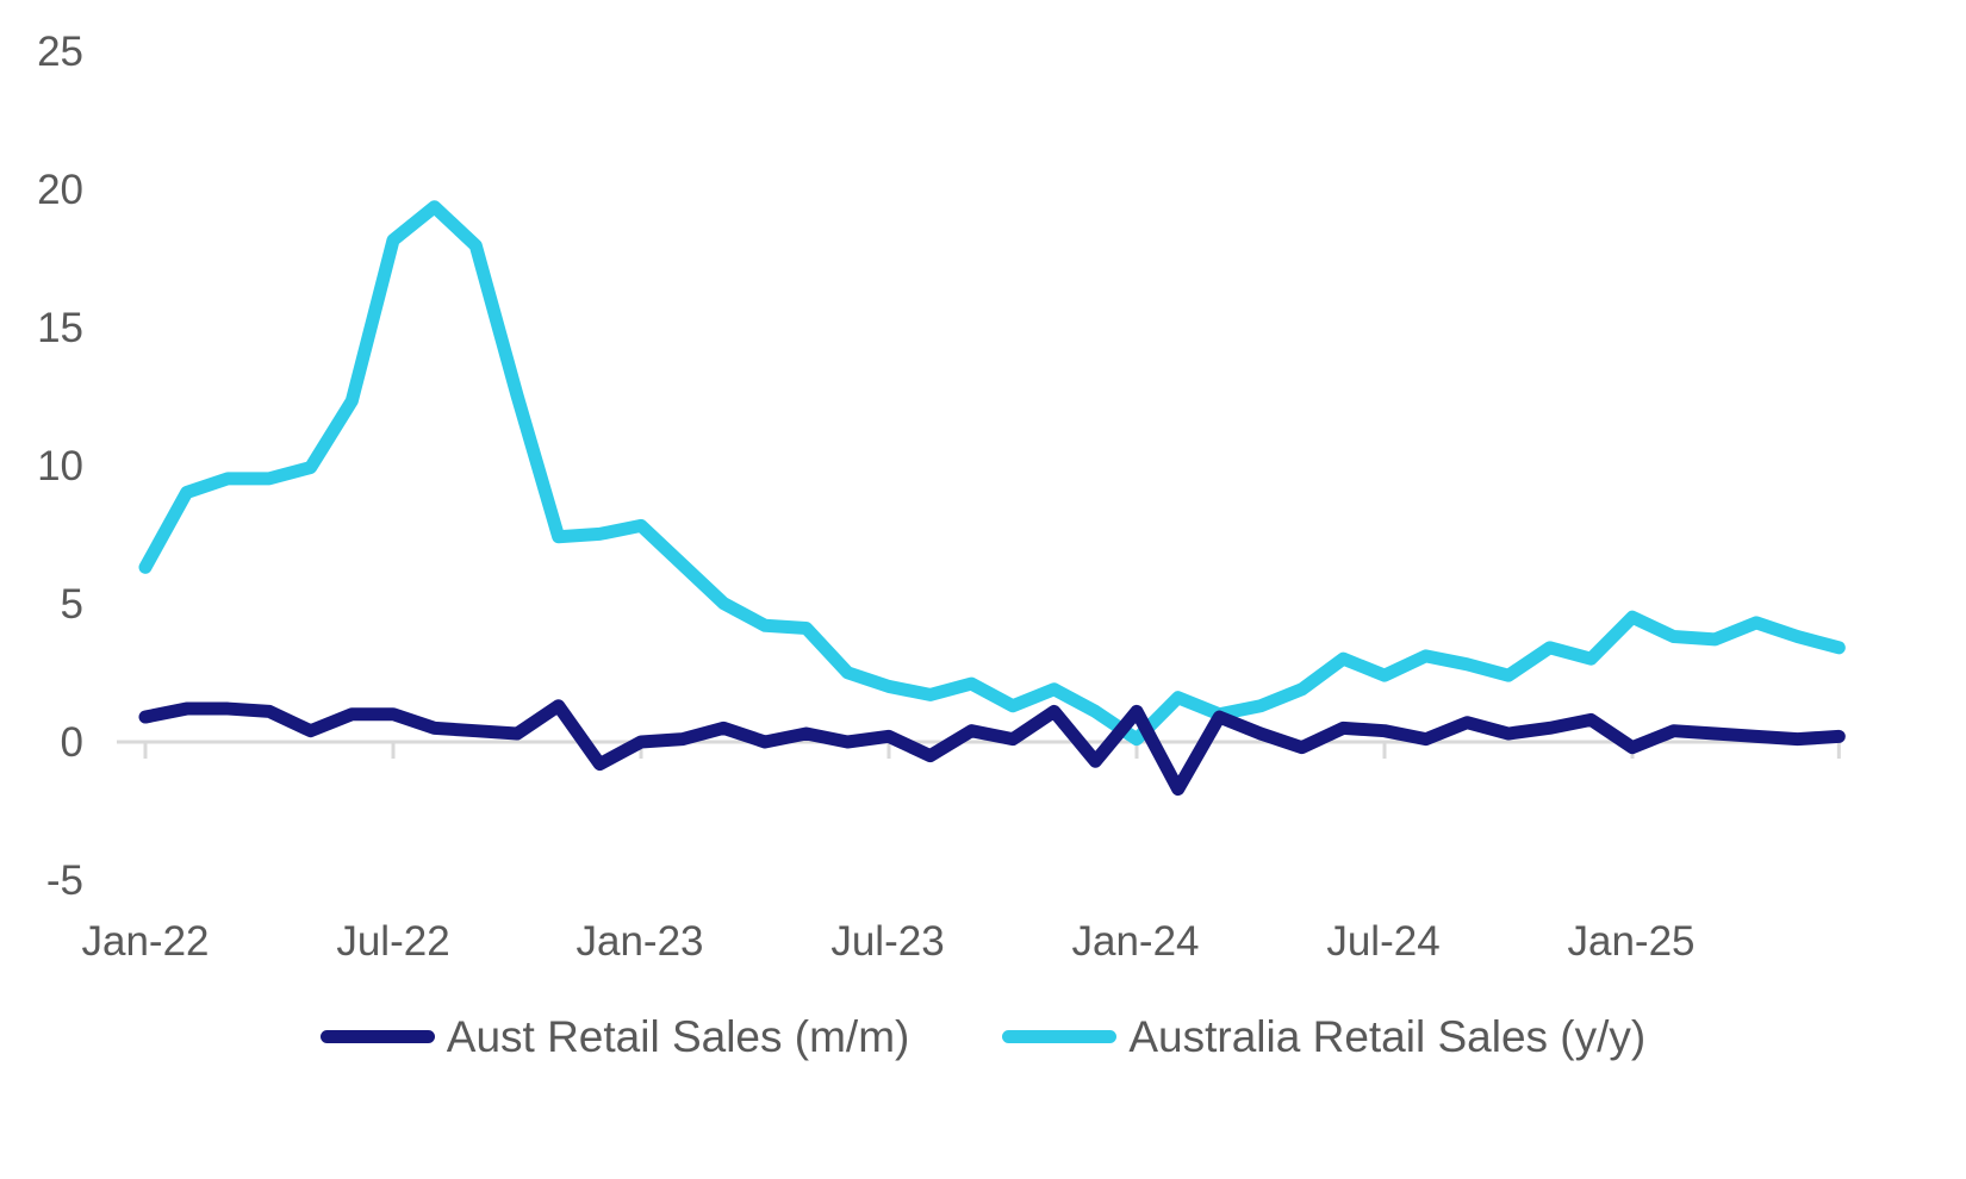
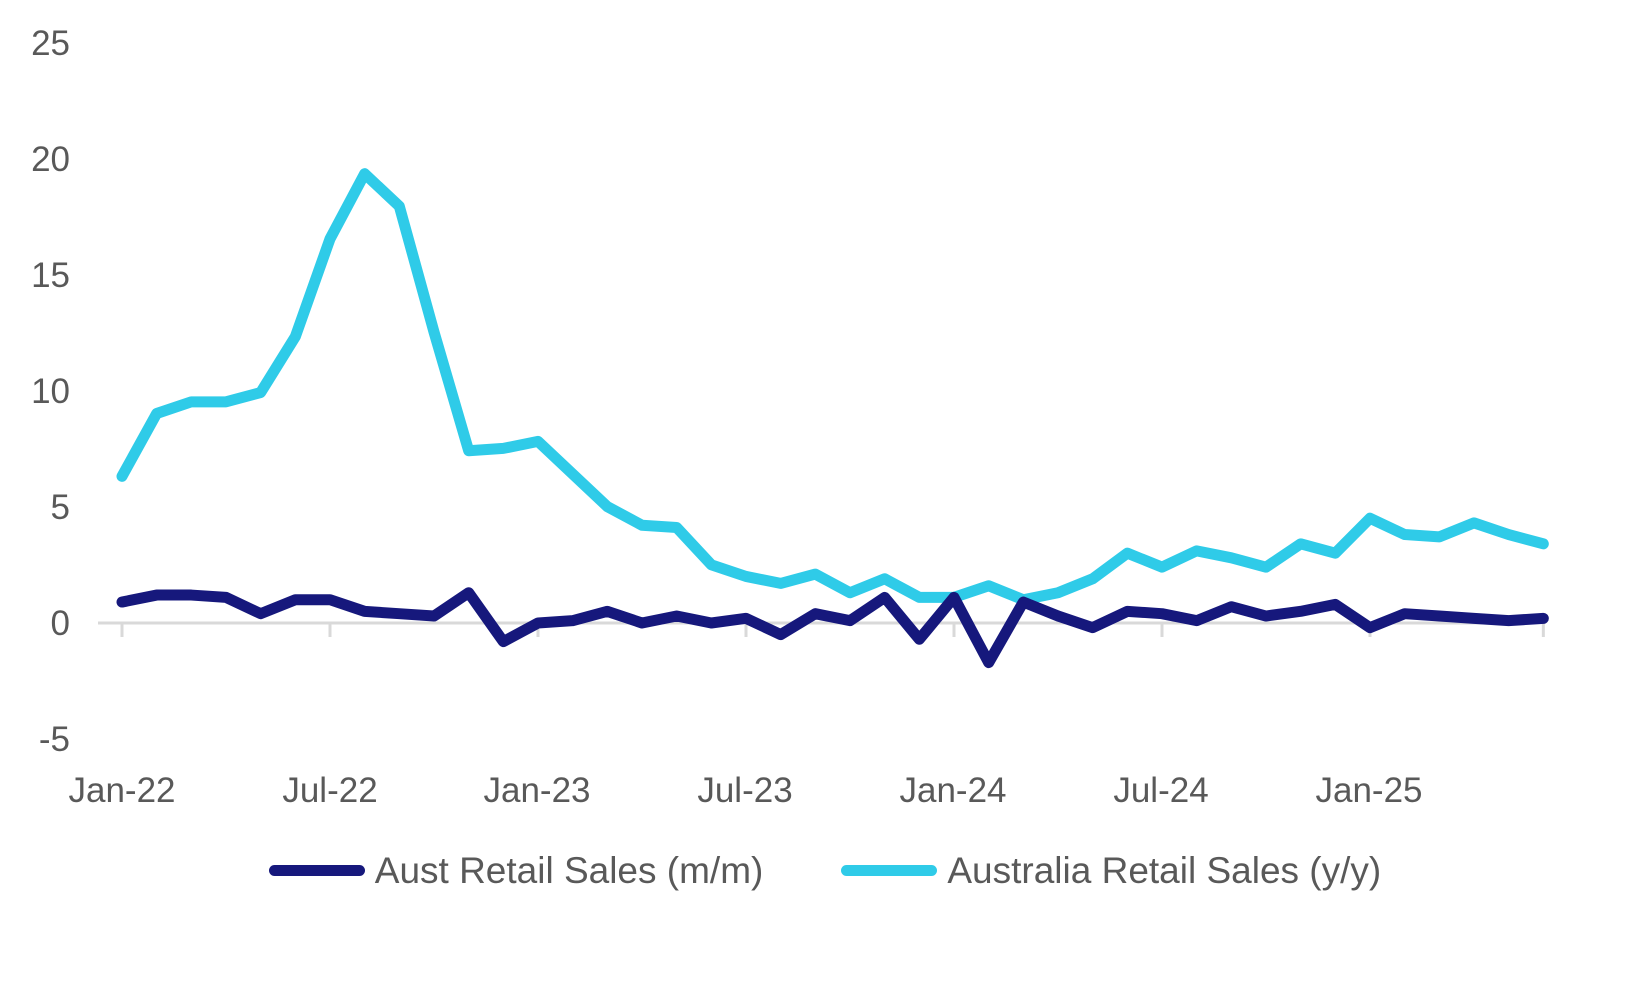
Australia Retail Sales (y/y)/Jul-22: 18.1 -> 16.5
Australia Retail Sales (y/y)/Jan-24: 0.1 -> 1.1
